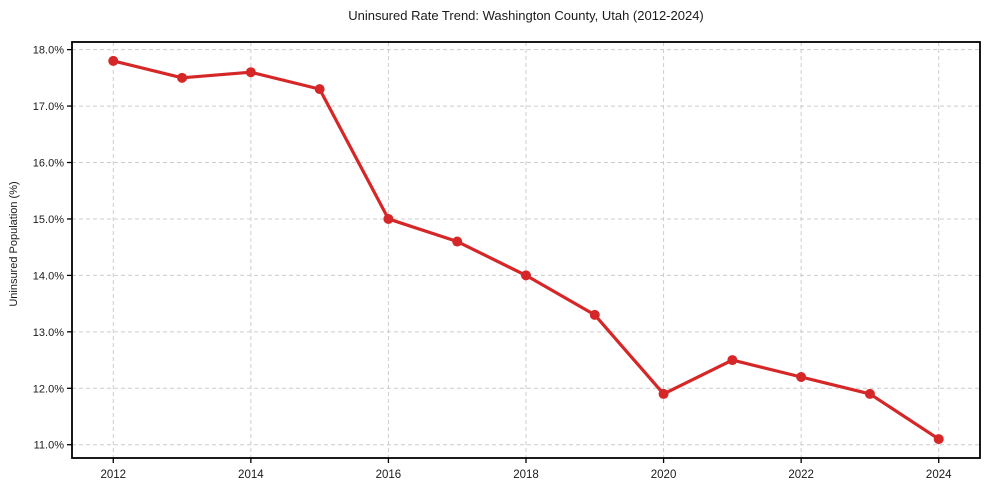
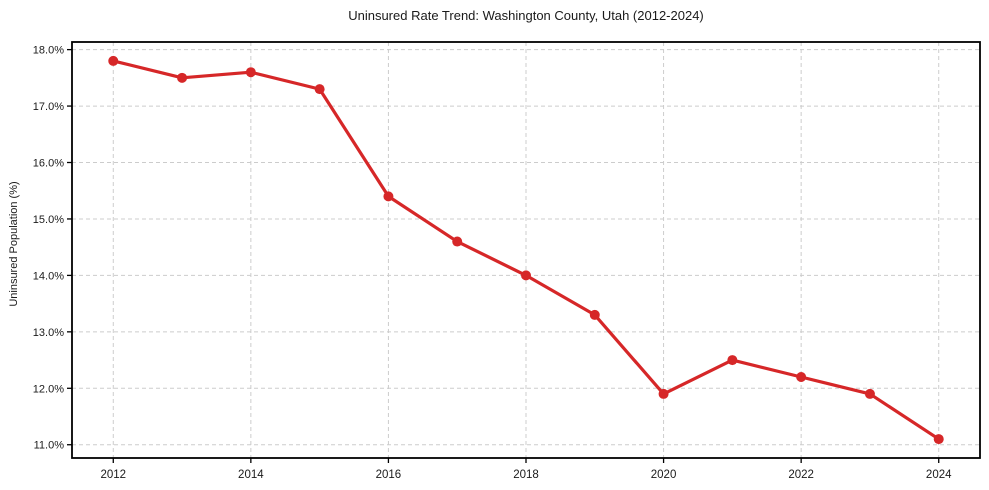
2016: 15.0% -> 15.4%
